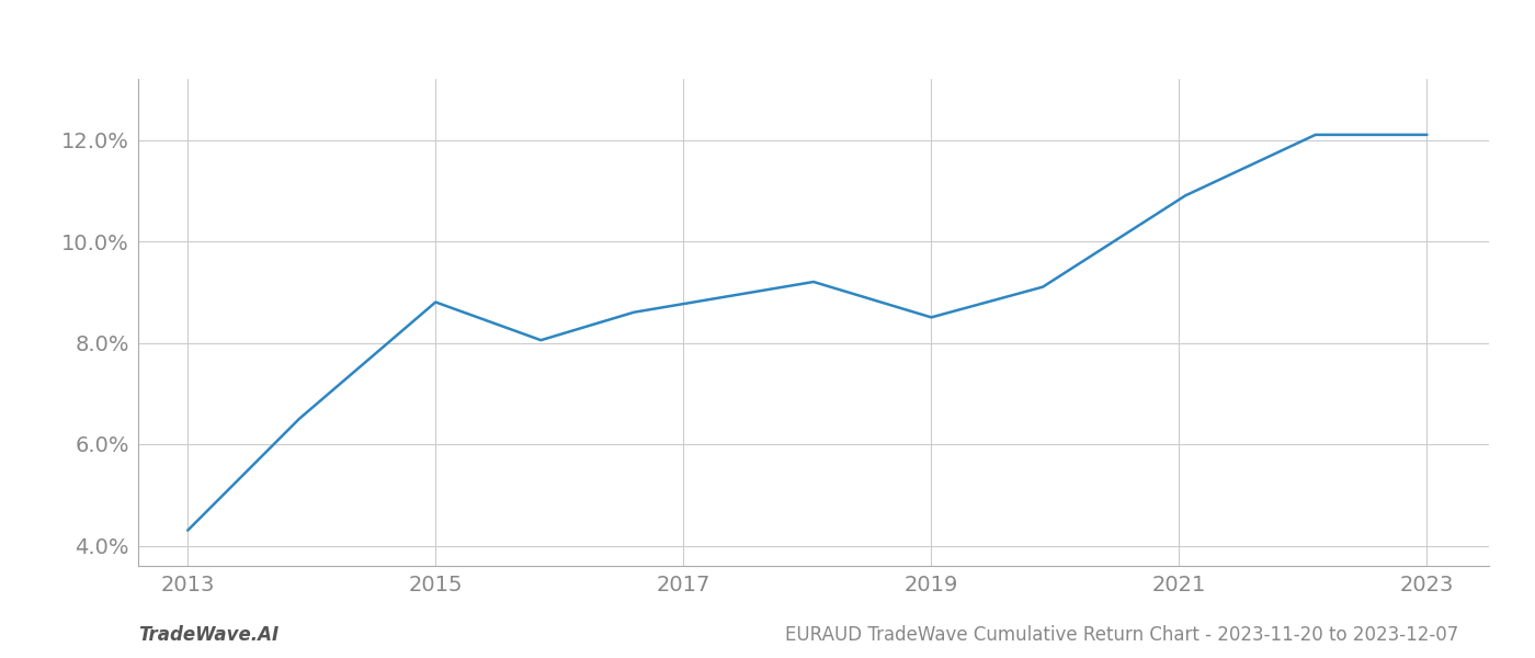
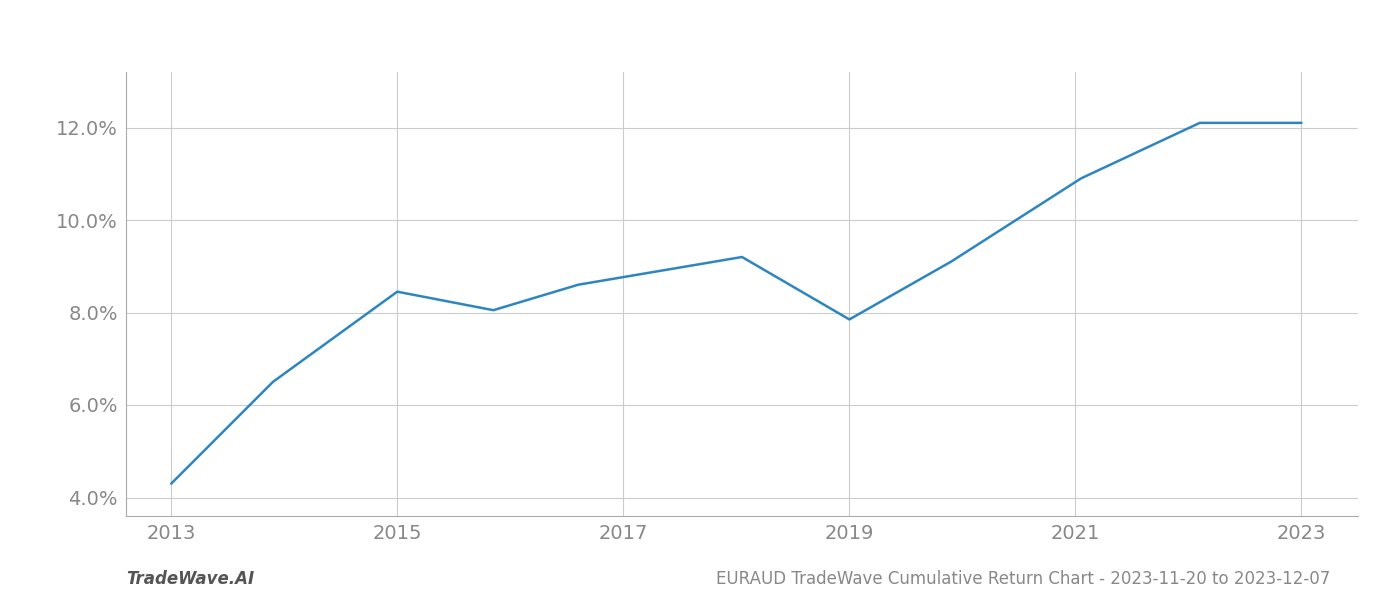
2015: 8.80% -> 8.45%
2019: 8.50% -> 7.85%
